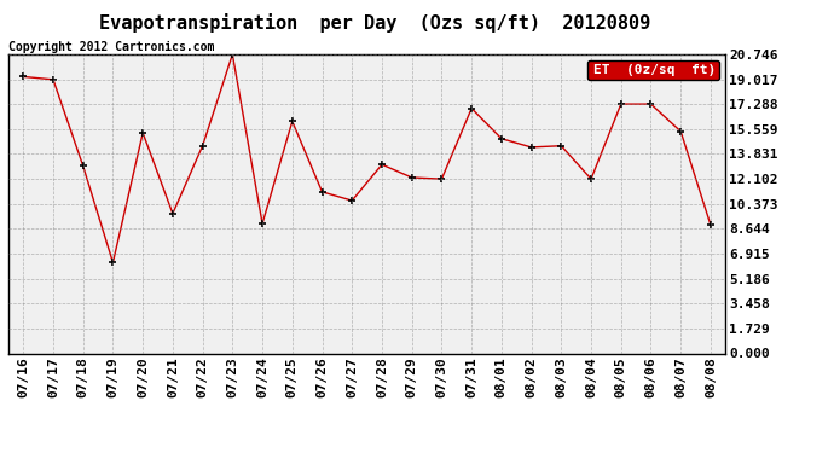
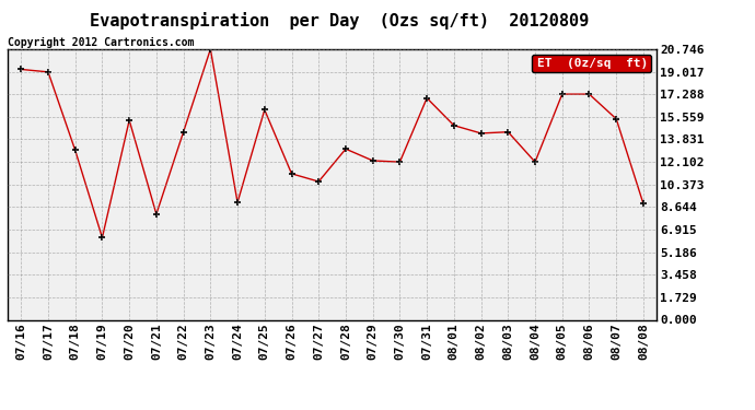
07/21: 9.7 -> 8.1
